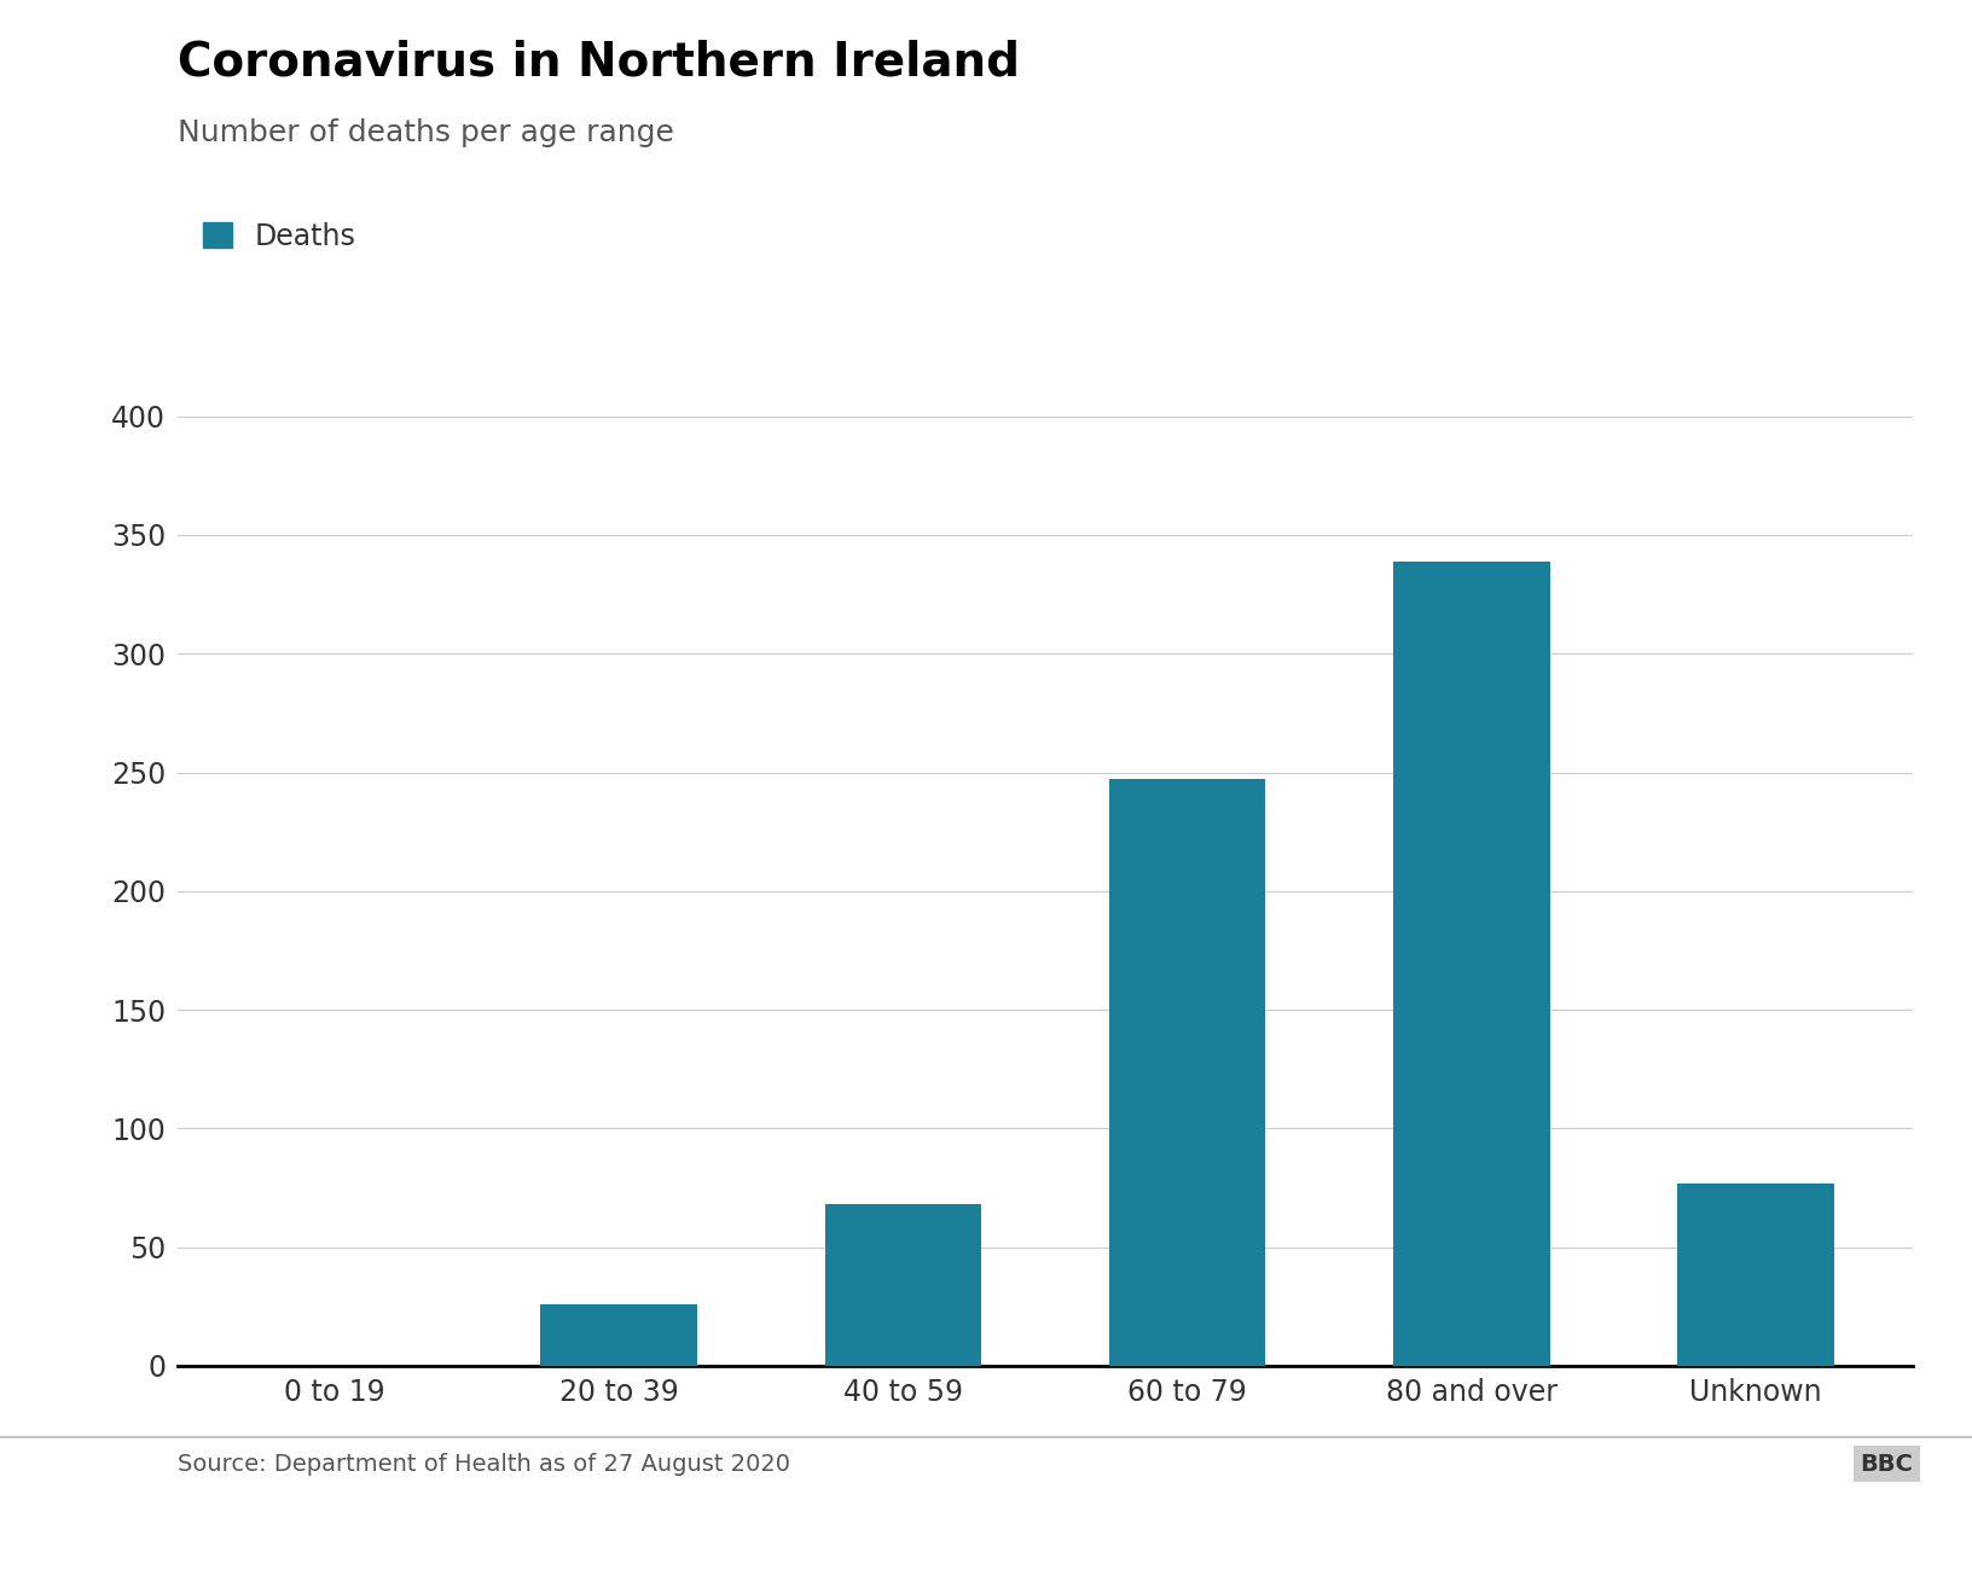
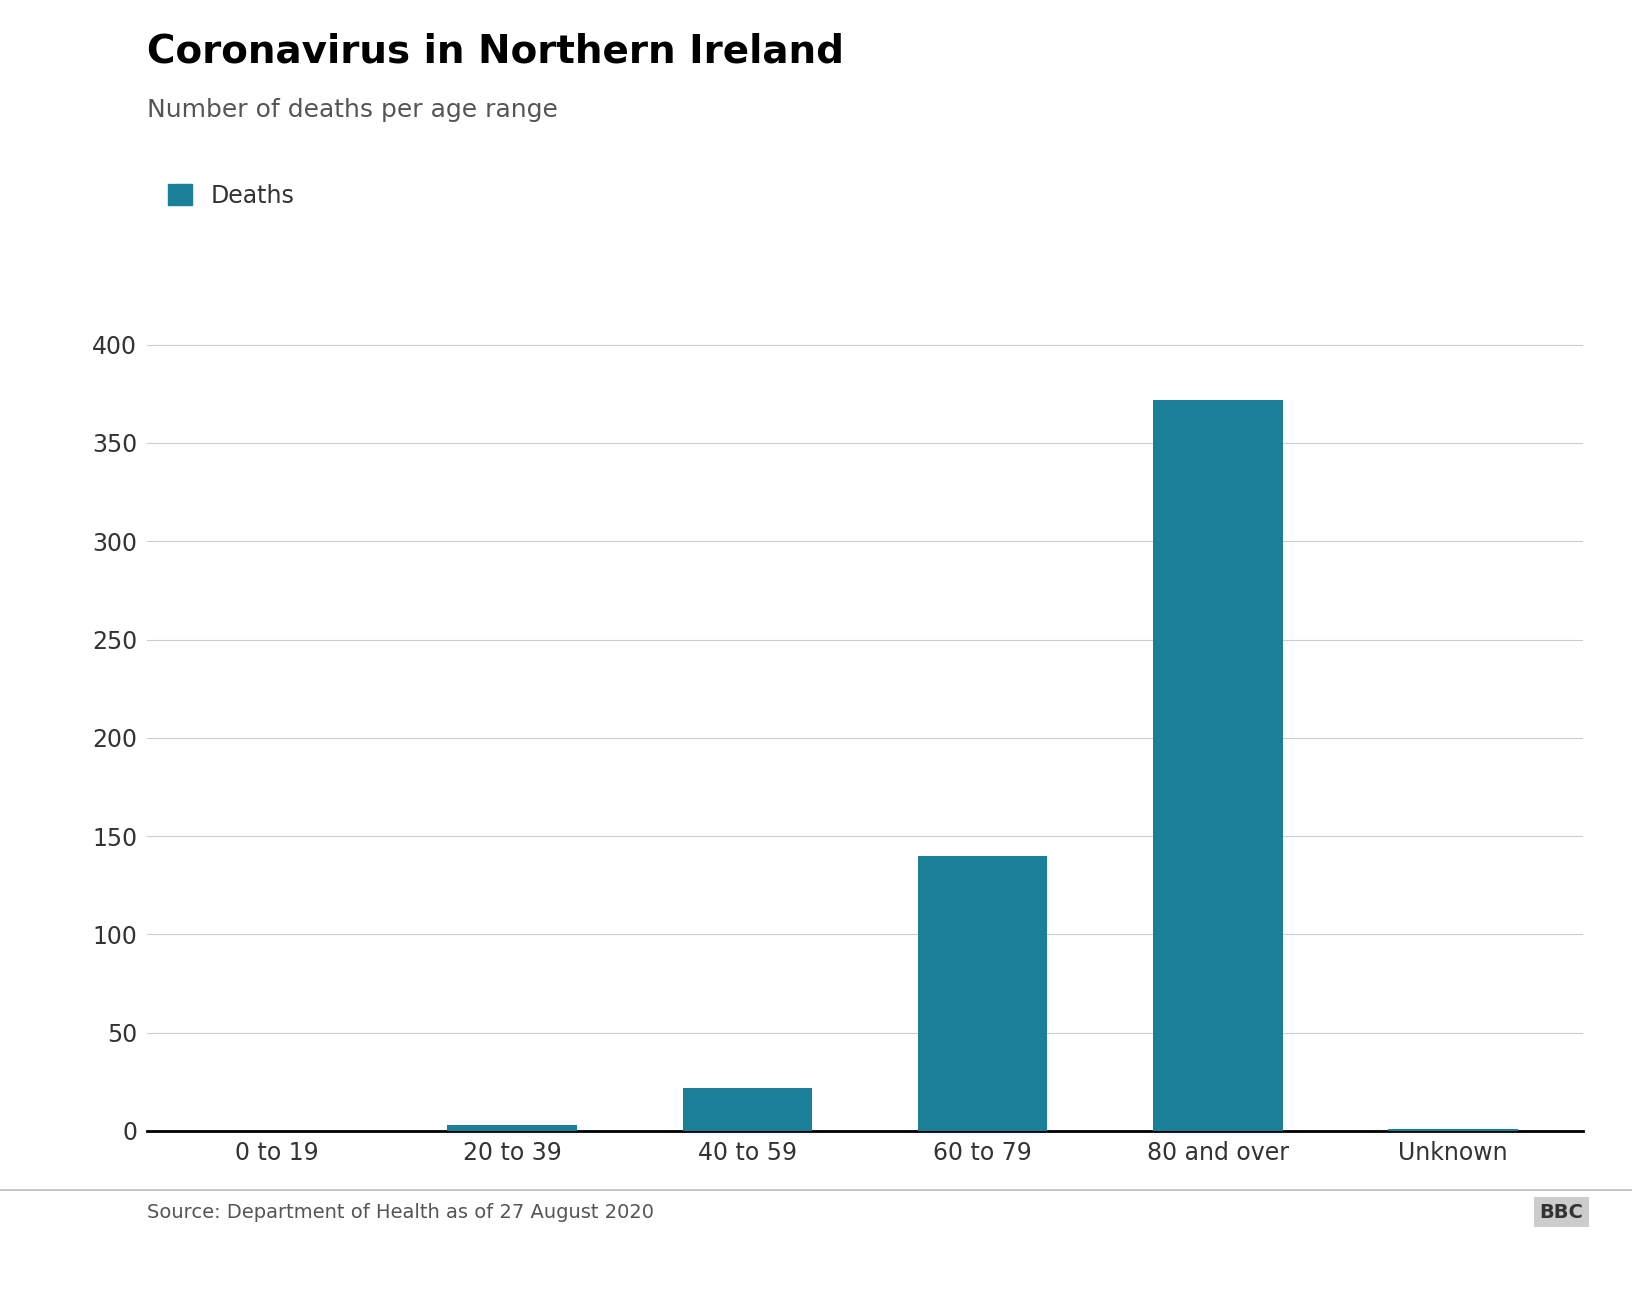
20 to 39: 26 -> 3
40 to 59: 68 -> 22
60 to 79: 247 -> 140
80 and over: 339 -> 372
Unknown: 77 -> 1
